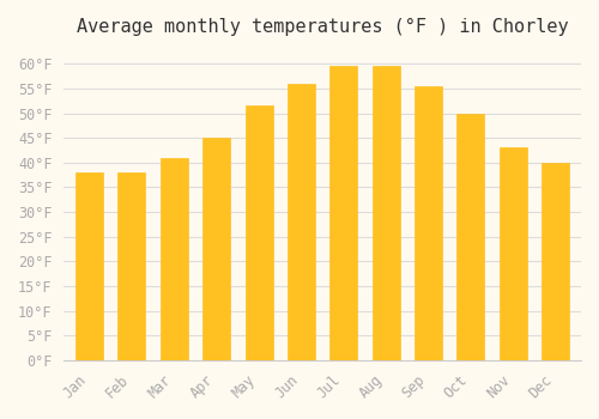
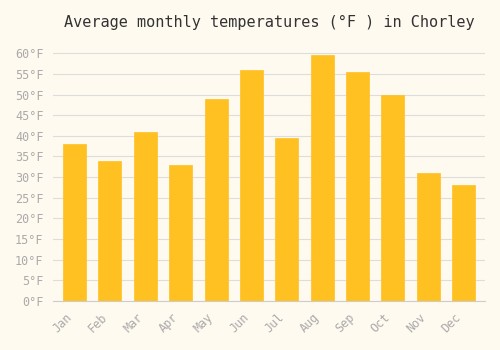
Feb: 38.0°F -> 34.0°F
Apr: 45.0°F -> 33.0°F
May: 51.5°F -> 49.0°F
Jul: 59.5°F -> 39.5°F
Nov: 43.0°F -> 31.0°F
Dec: 40.0°F -> 28.0°F
